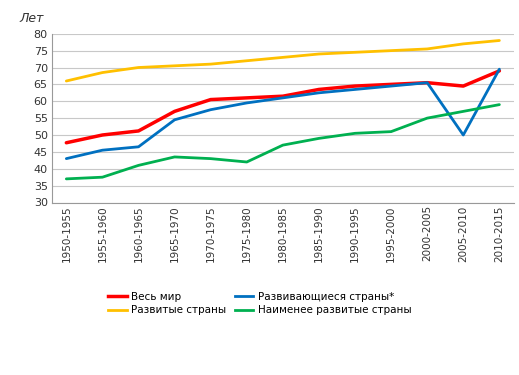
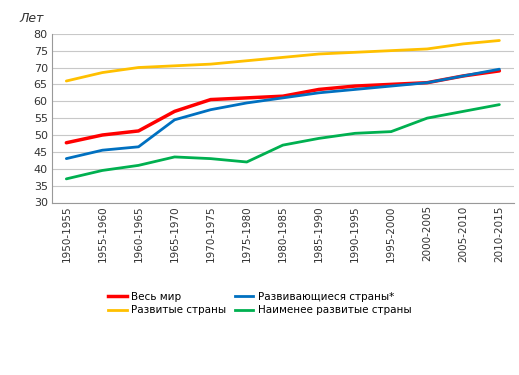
Наименее развитые страны/1955-1960: 37.5 -> 39.5
Весь мир/2005-2010: 64.5 -> 67.5
Развивающиеся страны*/2005-2010: 50.0 -> 67.5
